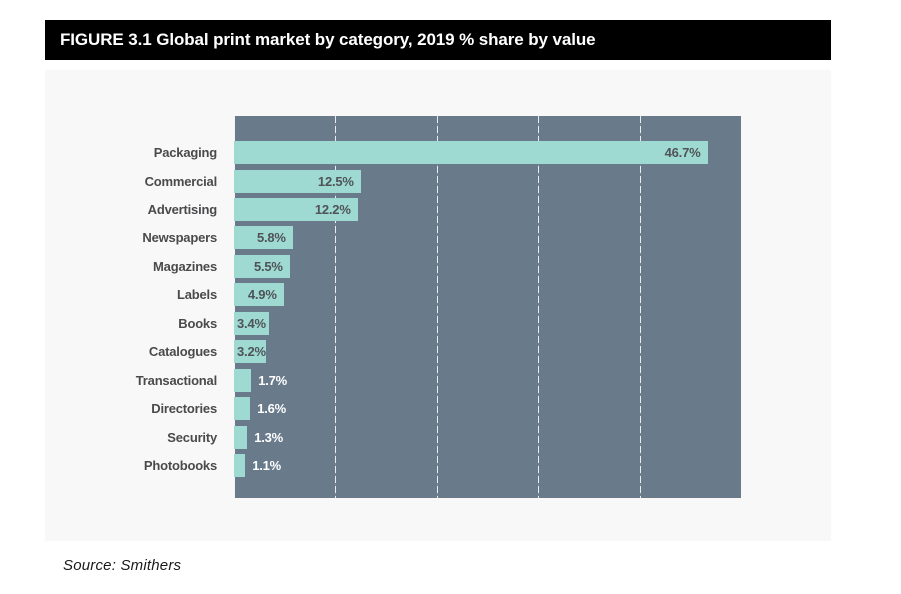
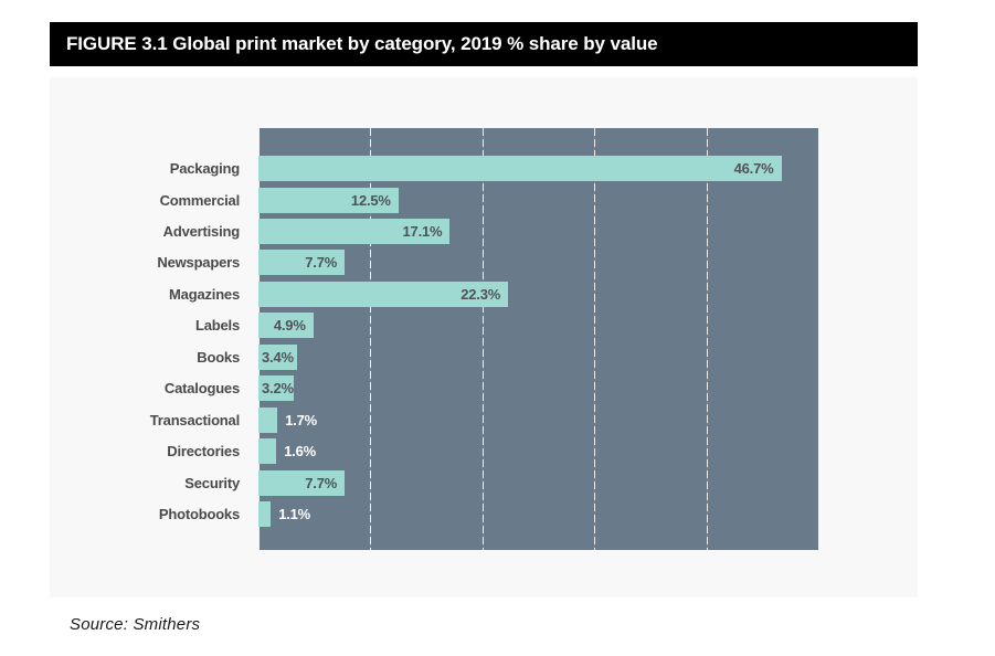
Advertising: 12.2% -> 17.1%
Newspapers: 5.8% -> 7.7%
Magazines: 5.5% -> 22.3%
Security: 1.3% -> 7.7%
